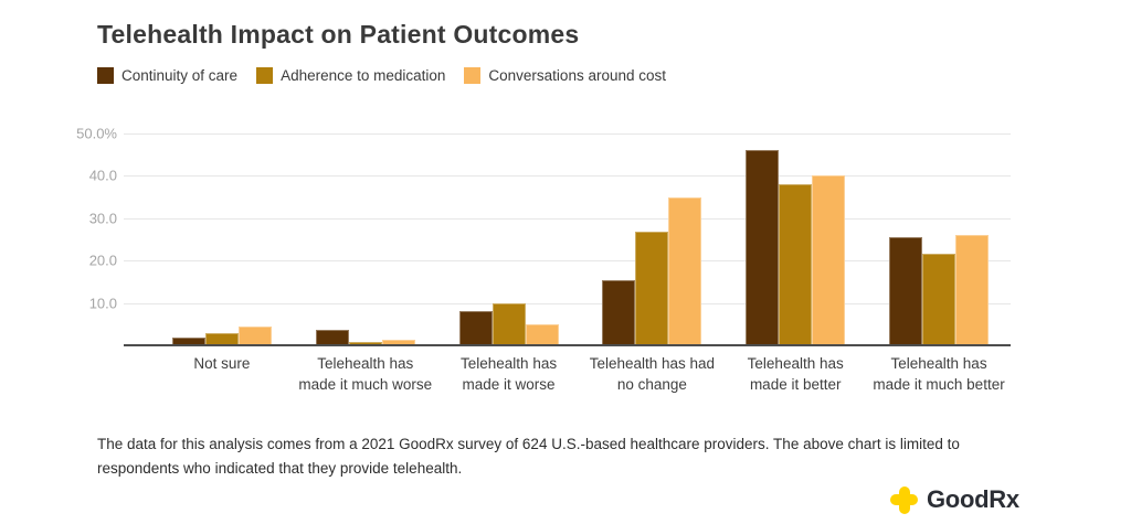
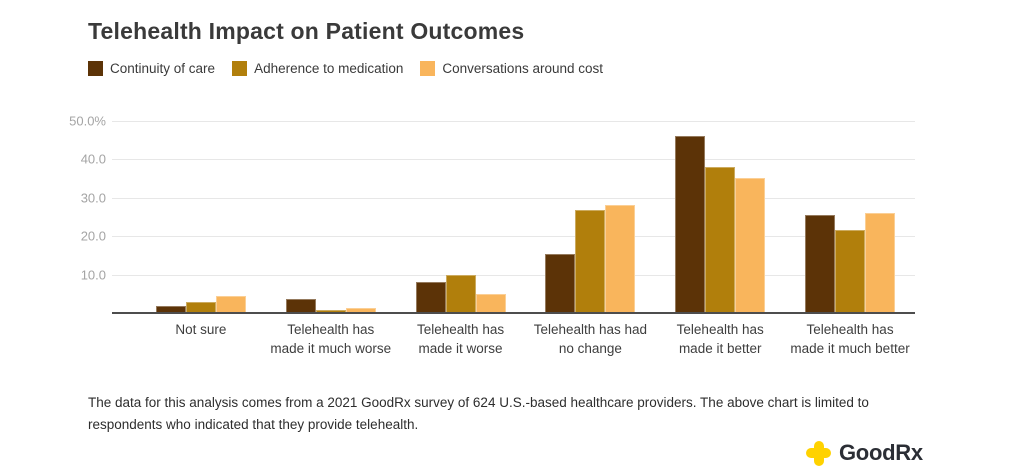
Conversations around cost/Telehealth has had no change: 35% -> 28%
Conversations around cost/Telehealth has made it better: 40% -> 35%
